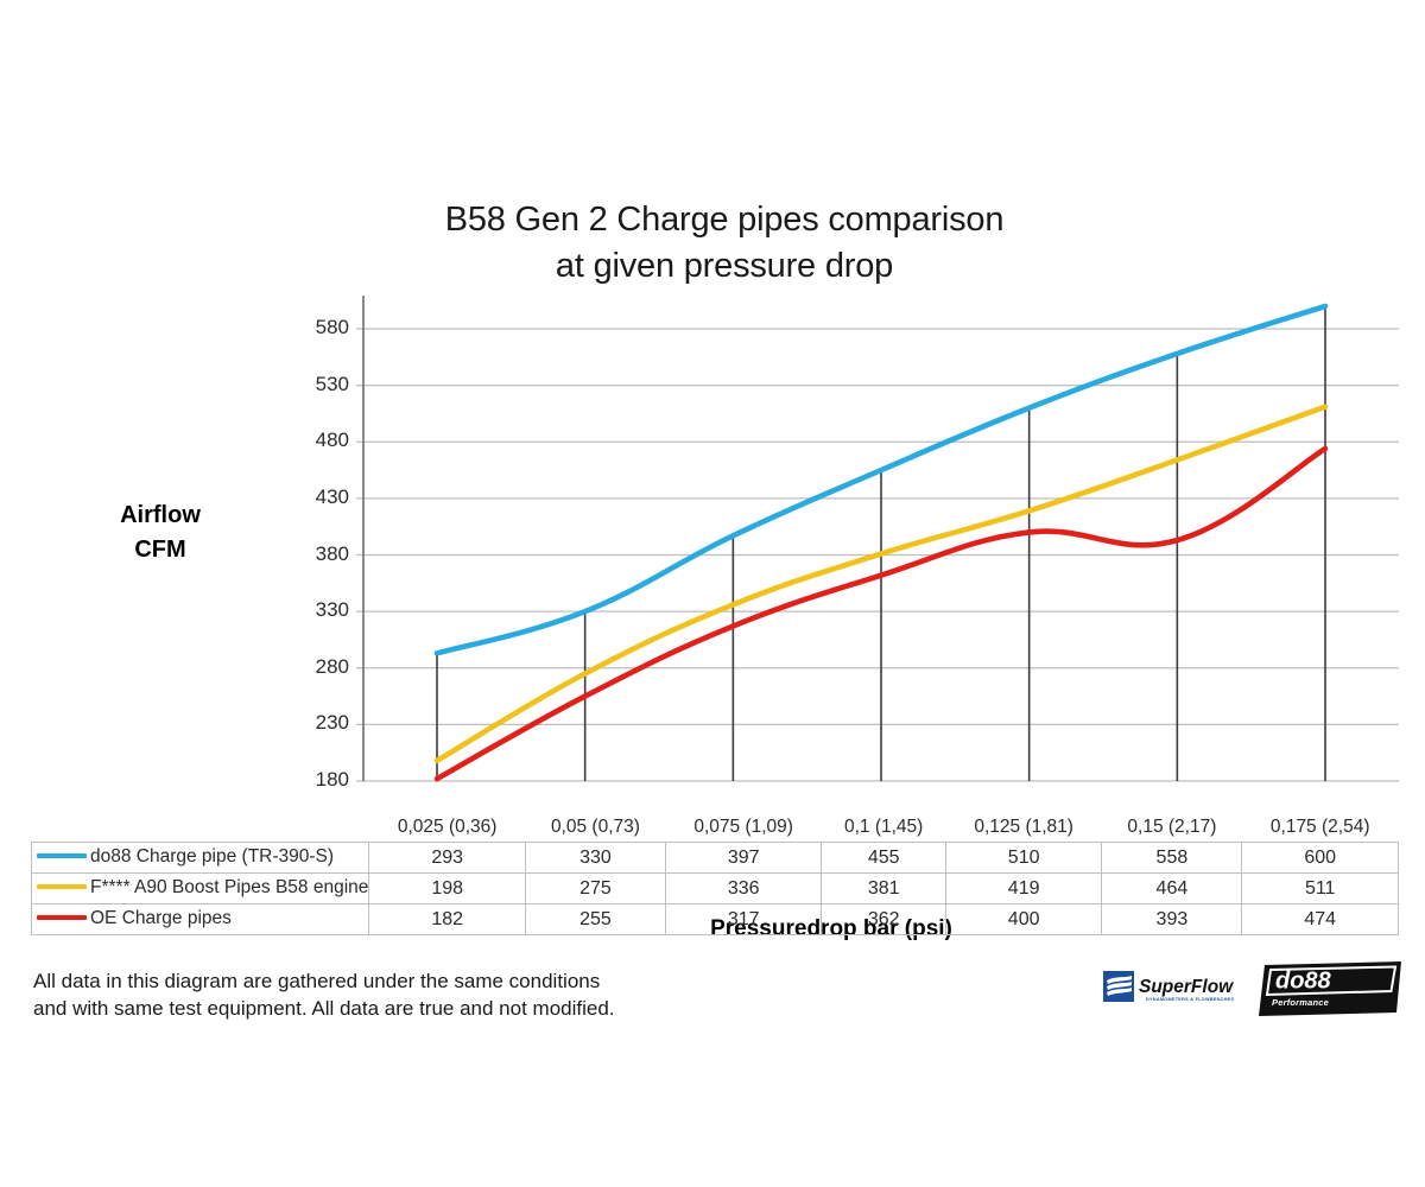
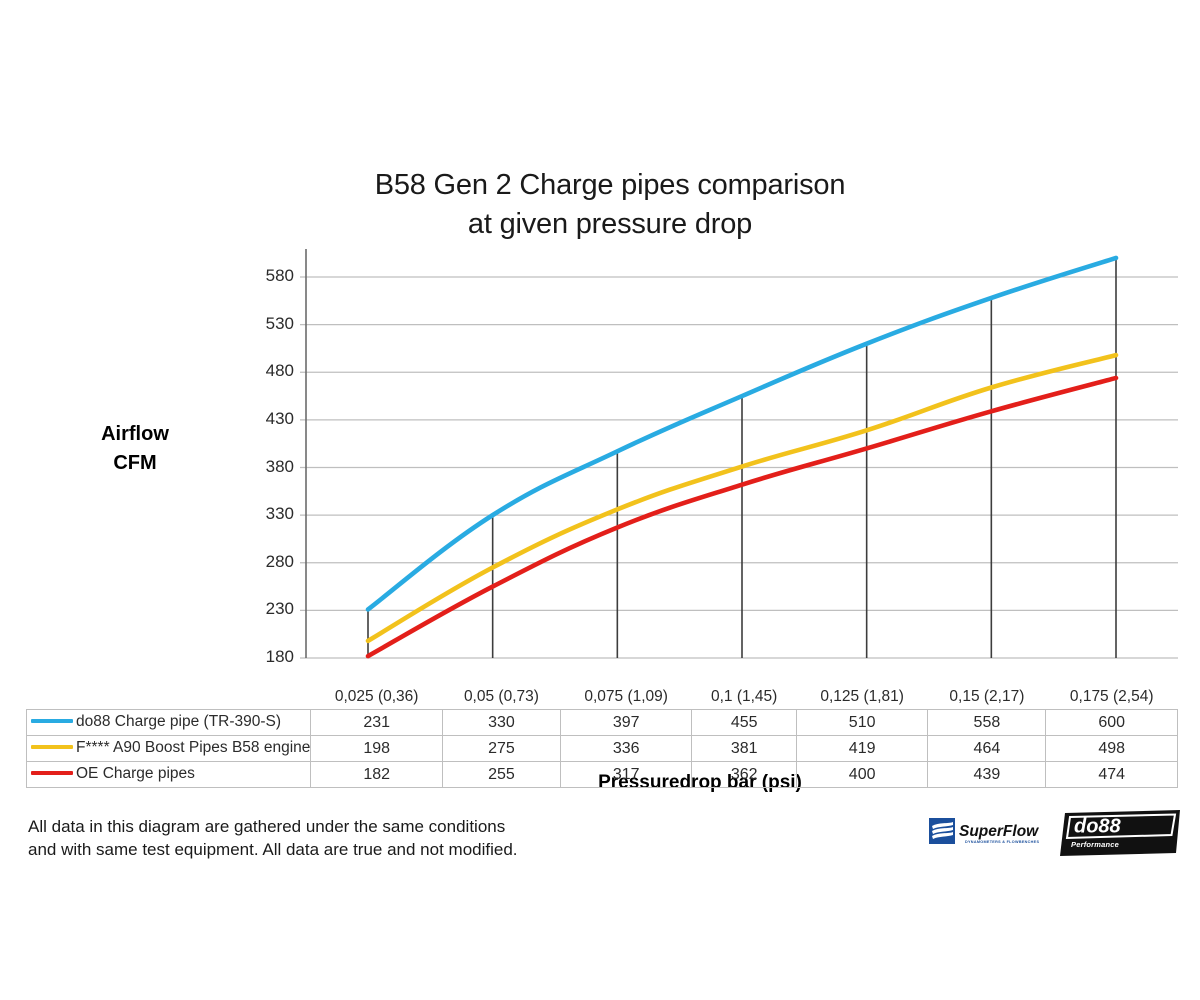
do88 Charge pipe (TR-390-S)/0,025 (0,36): 293 -> 231
OE Charge pipes/0,15 (2,17): 393 -> 439
F**** A90 Boost Pipes B58 engine/0,175 (2,54): 511 -> 498
